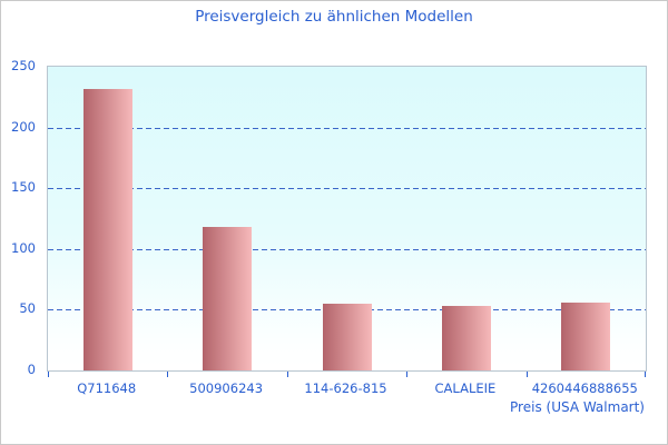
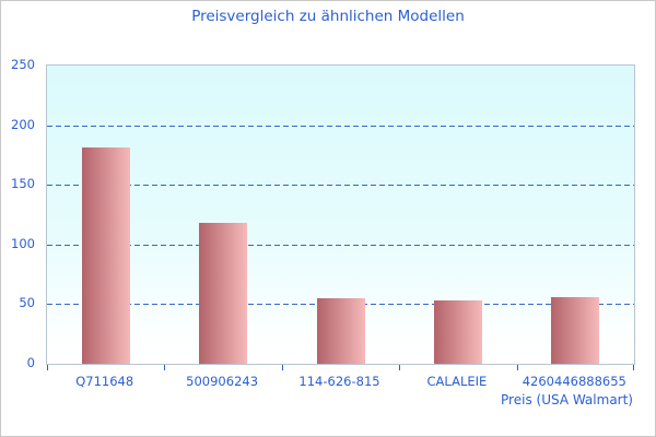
Q711648: 232 -> 181
